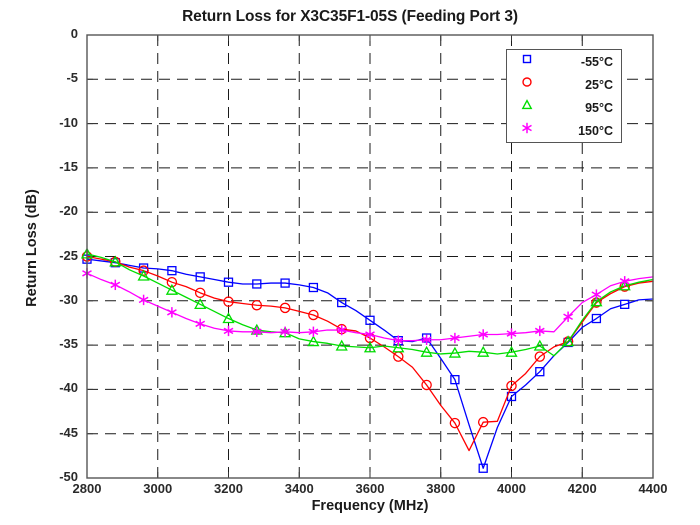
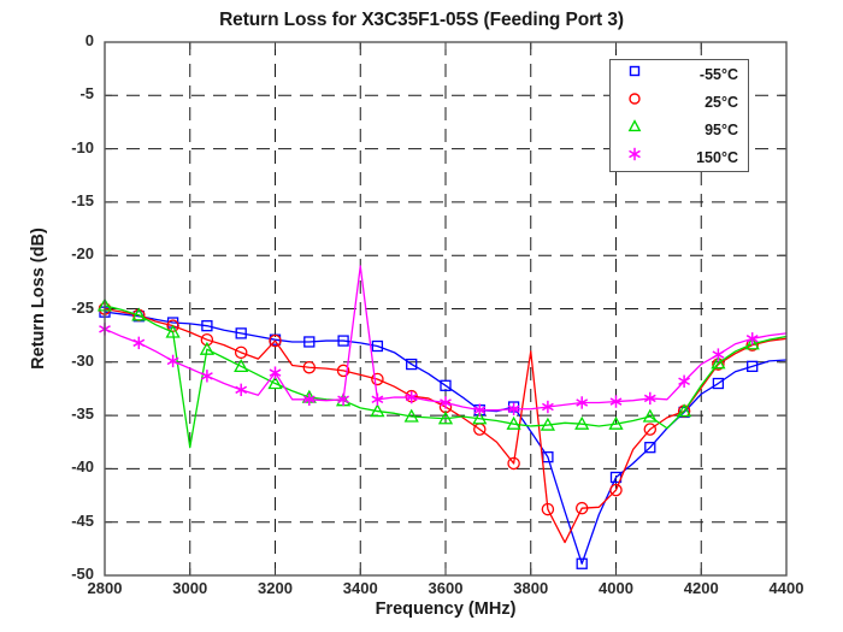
95°C/3000: -28 -> -38
25°C/3200: -30 -> -28
150°C/3200: -33 -> -31
150°C/3400: -34 -> -21
25°C/3800: -42 -> -29
25°C/4000: -40 -> -42
